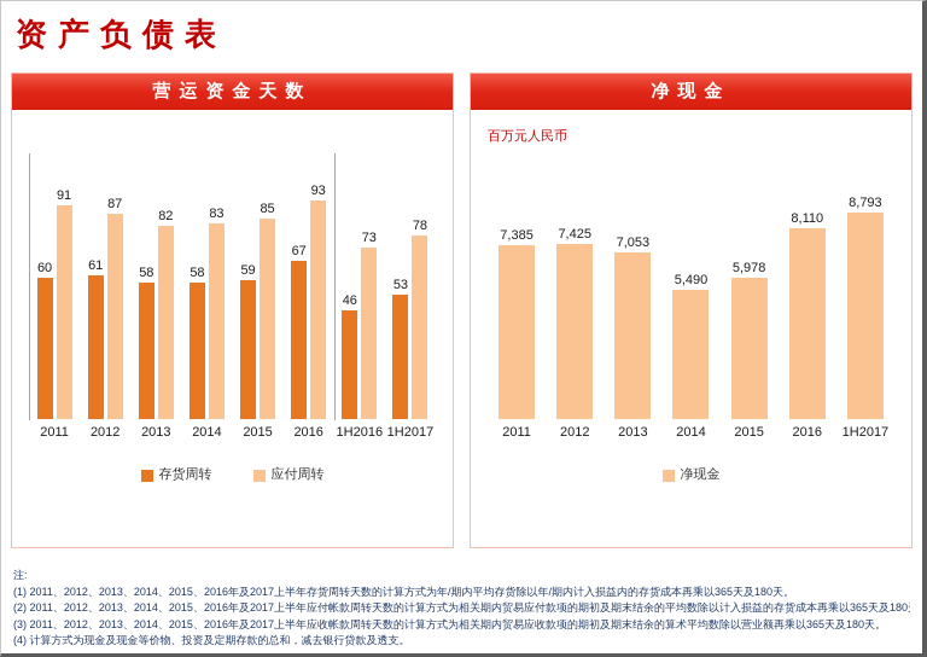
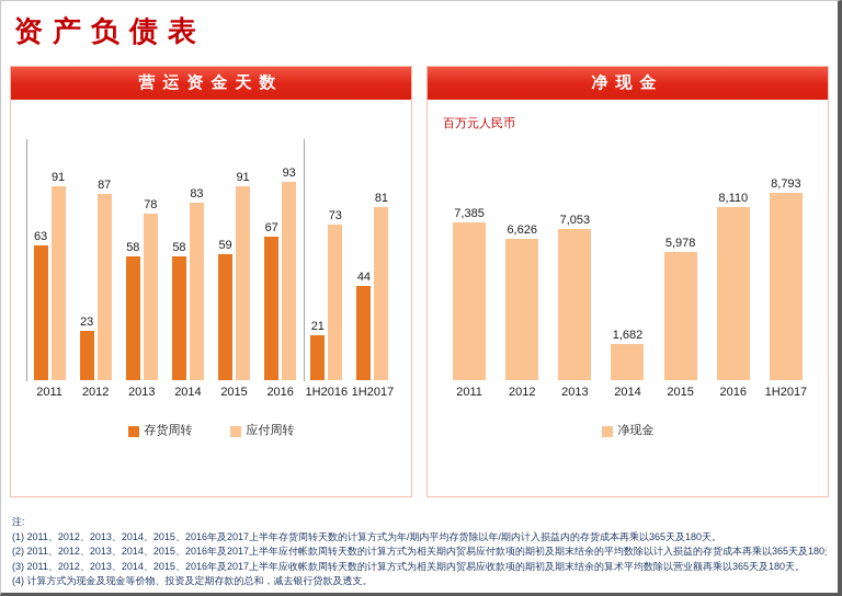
营运资金天数/存货周转/2011: 60 -> 63
营运资金天数/存货周转/2012: 61 -> 23
营运资金天数/应付周转/2013: 82 -> 78
营运资金天数/应付周转/2015: 85 -> 91
营运资金天数/存货周转/1H2016: 46 -> 21
营运资金天数/存货周转/1H2017: 53 -> 44
营运资金天数/应付周转/1H2017: 78 -> 81
净现金/2012: 7,425 -> 6,626
净现金/2014: 5,490 -> 1,682
